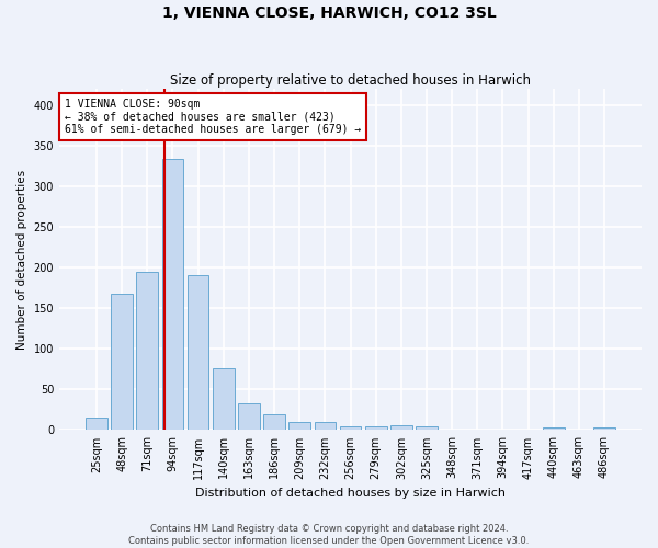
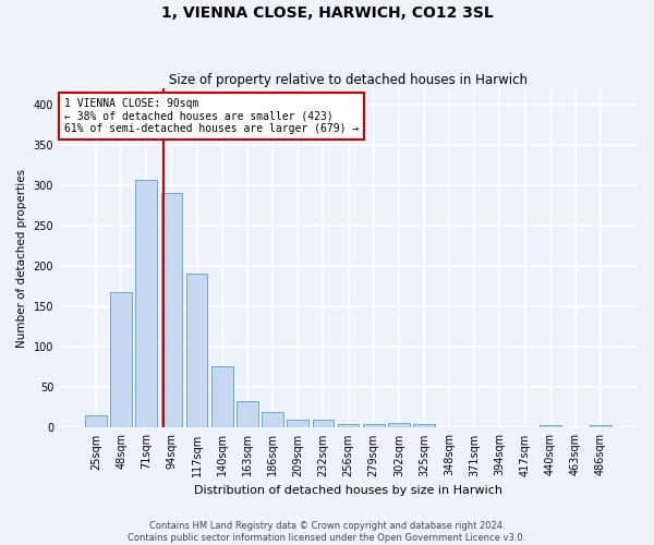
71sqm: 194 -> 306
94sqm: 334 -> 290
